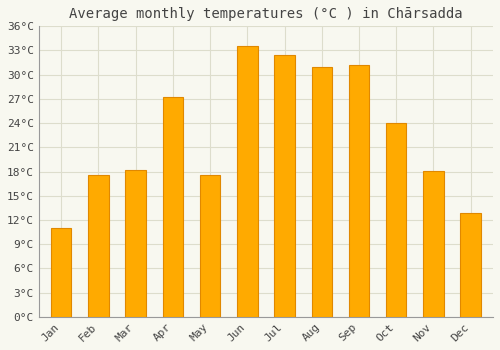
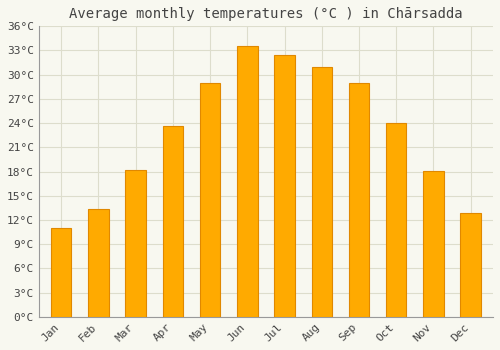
Feb: 17.6°C -> 13.3°C
Apr: 27.2°C -> 23.6°C
May: 17.6°C -> 29.0°C
Sep: 31.2°C -> 29.0°C
